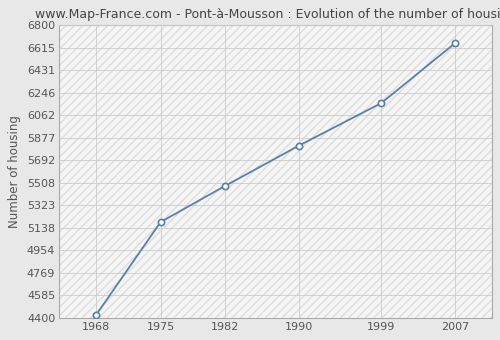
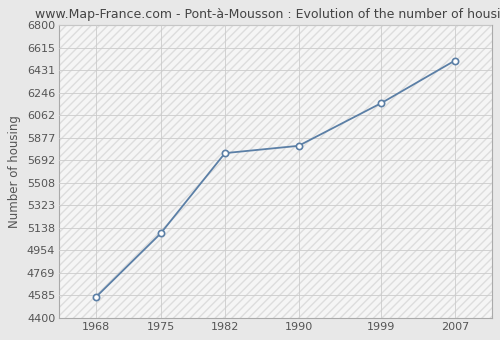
1968: 4420 -> 4570
1975: 5180 -> 5090
1982: 5480 -> 5750
2007: 6650 -> 6510
